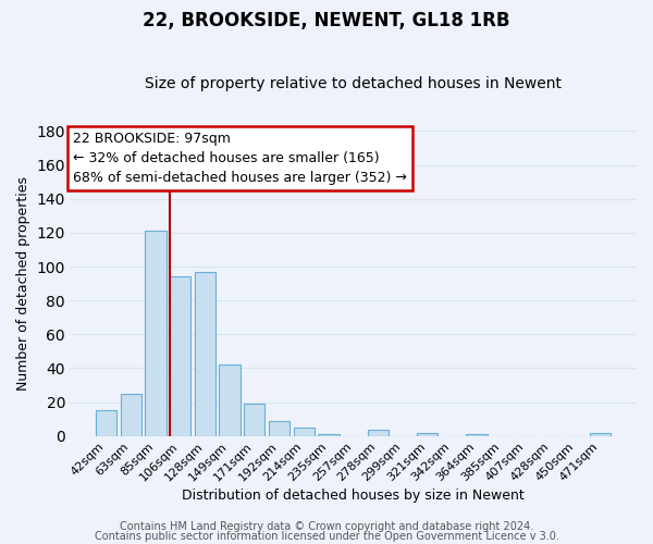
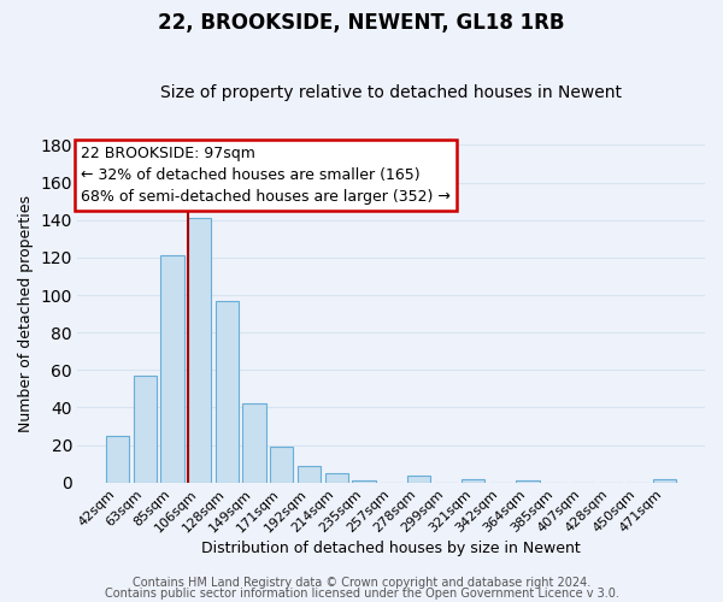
42sqm: 15 -> 25
63sqm: 25 -> 57
106sqm: 94 -> 141
